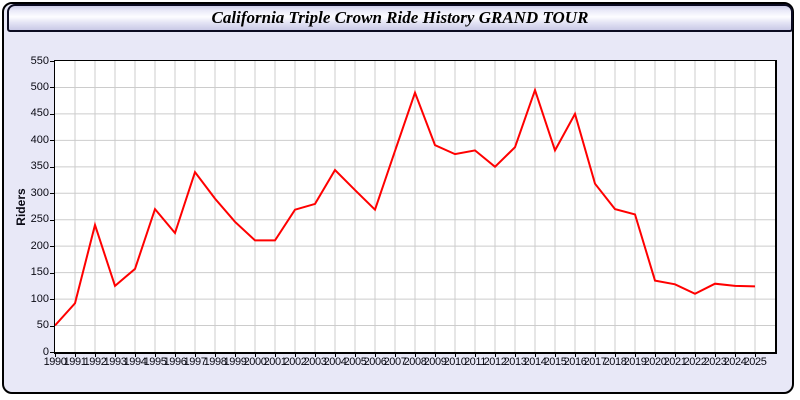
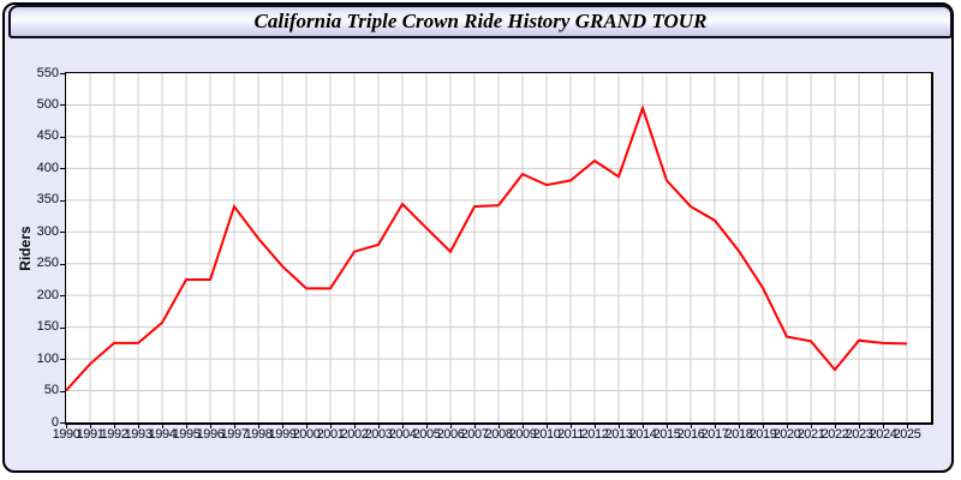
1992: 240 -> 120
1995: 270 -> 220
2007: 380 -> 340
2008: 490 -> 340
2012: 350 -> 410
2016: 450 -> 340
2019: 260 -> 210
2022: 110 -> 80
